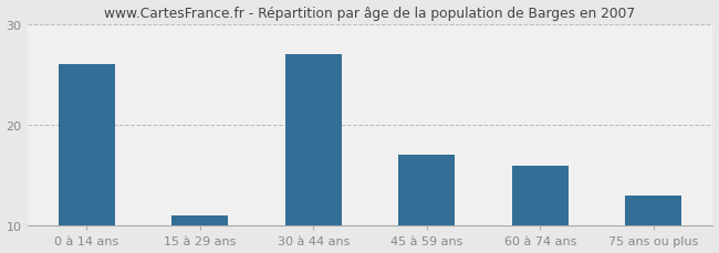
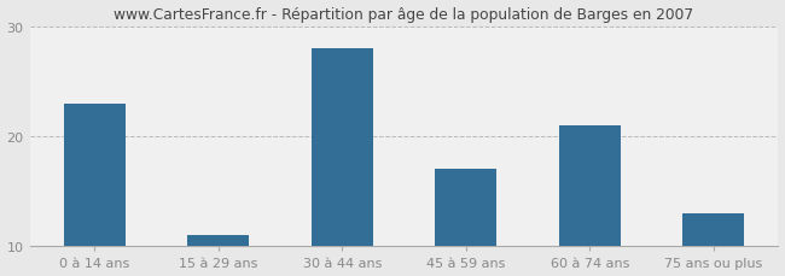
0 à 14 ans: 26 -> 23
30 à 44 ans: 27 -> 28
60 à 74 ans: 16 -> 21
